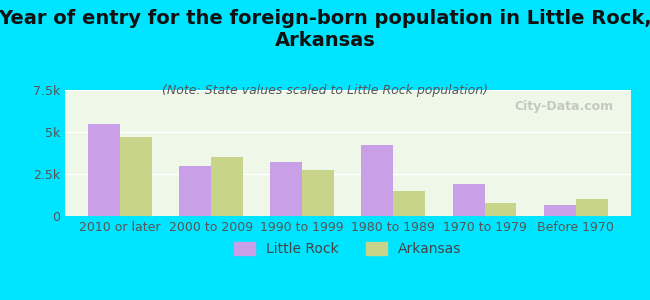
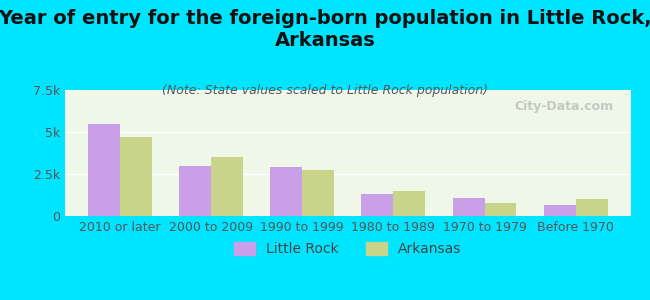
Little Rock/1990 to 1999: 3.2k -> 2.9k
Little Rock/1980 to 1989: 4.2k -> 1.3k
Little Rock/1970 to 1979: 1.9k -> 1.0k
